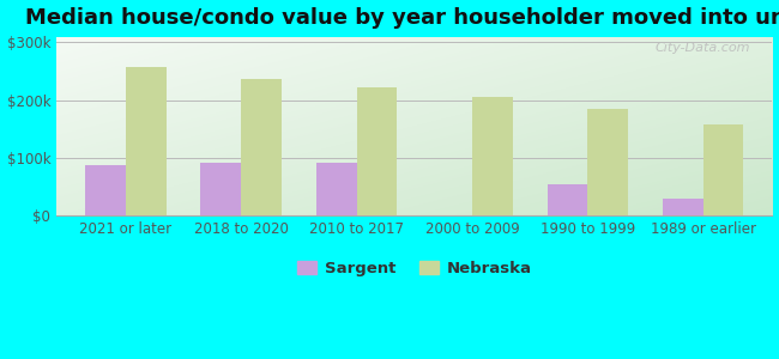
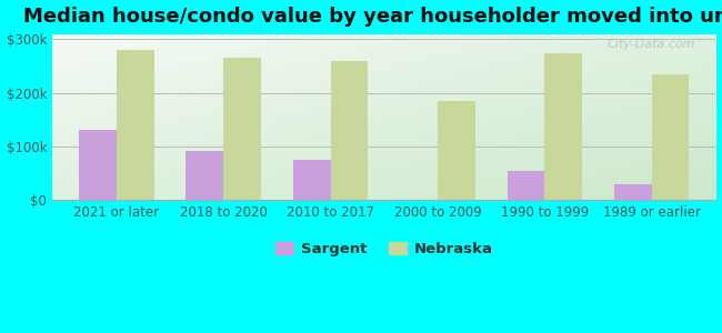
Sargent/2021 or later: $87k -> $130k
Nebraska/2021 or later: $258k -> $280k
Nebraska/2018 to 2020: $237k -> $265k
Sargent/2010 to 2017: $92k -> $75k
Nebraska/2010 to 2017: $222k -> $260k
Nebraska/2000 to 2009: $205k -> $185k
Nebraska/1990 to 1999: $185k -> $275k
Nebraska/1989 or earlier: $158k -> $235k
